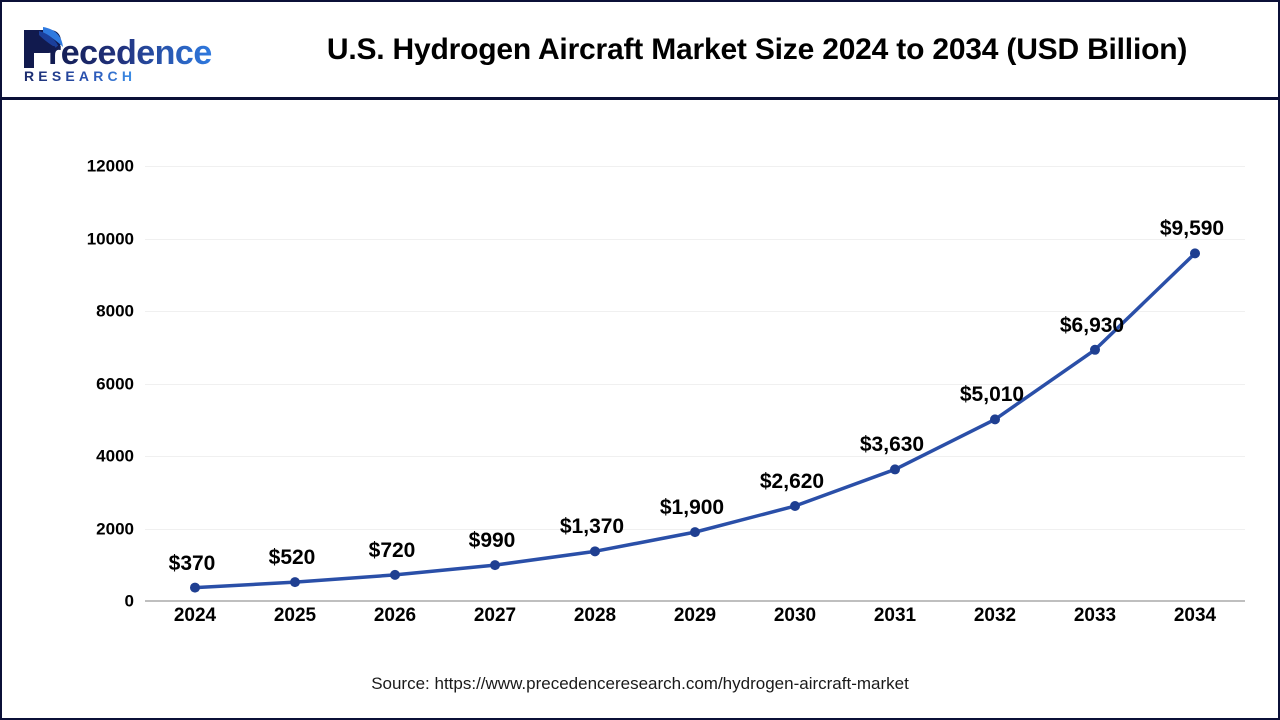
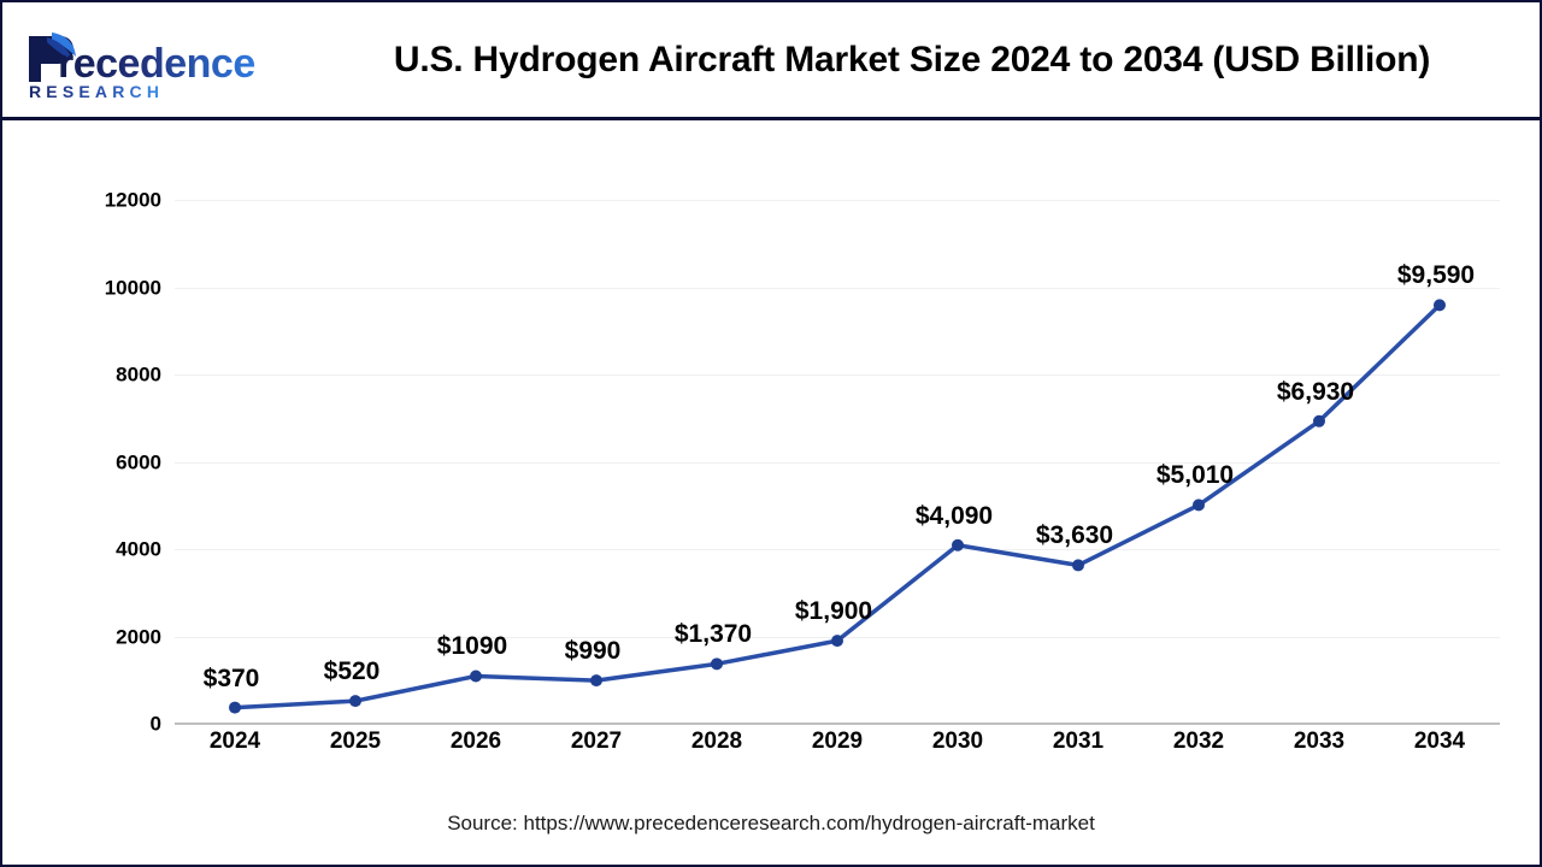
2026: $720 -> $1090
2030: $2,620 -> $4,090
